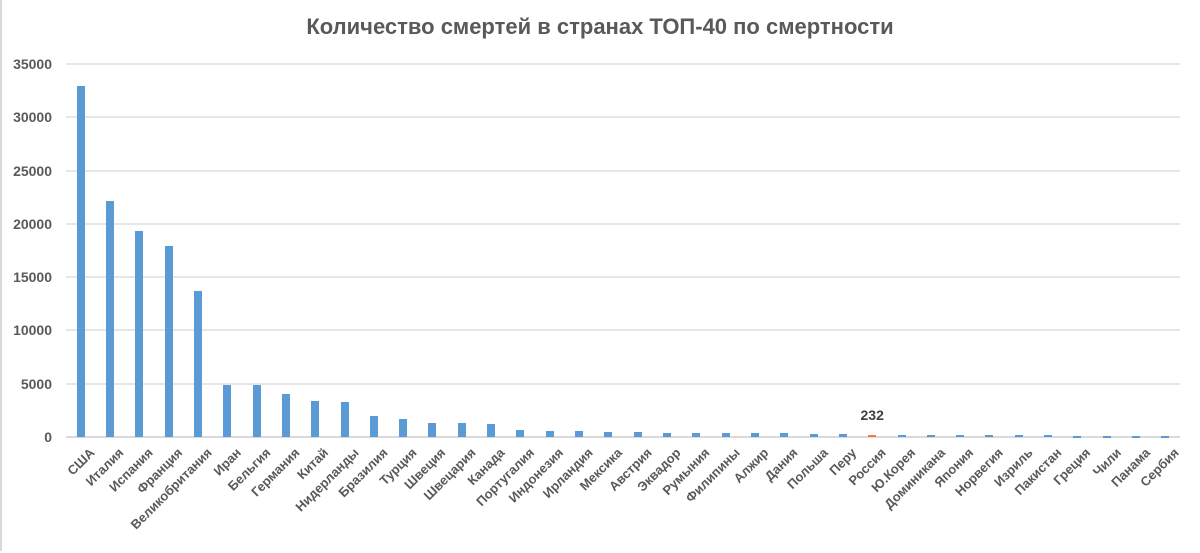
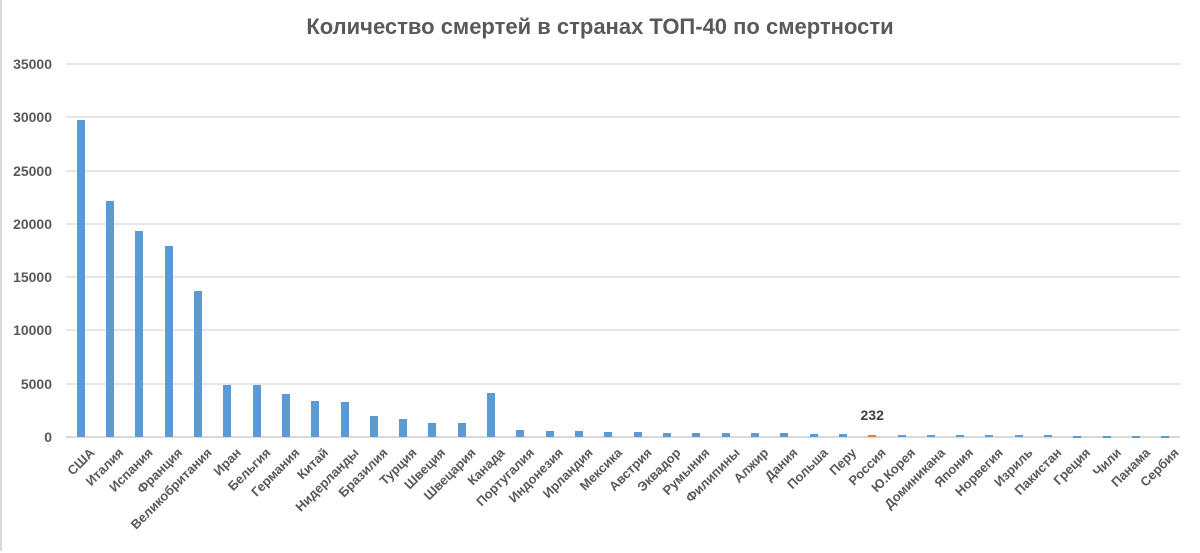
США: 32900 -> 29700
Канада: 1200 -> 4100
